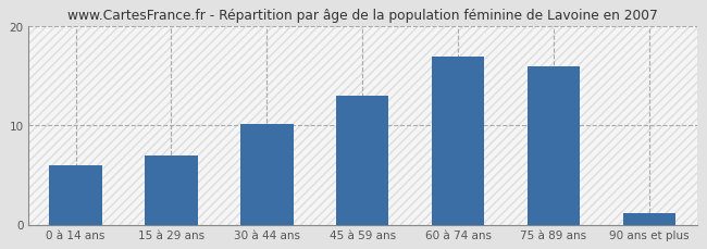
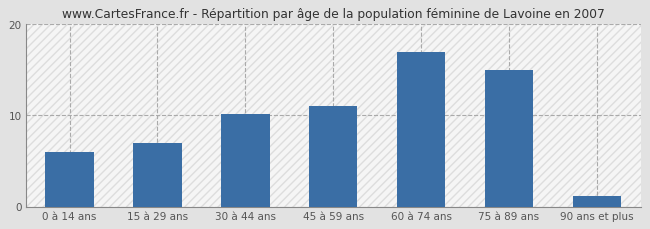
45 à 59 ans: 13.0 -> 11.0
75 à 89 ans: 16.0 -> 15.0
